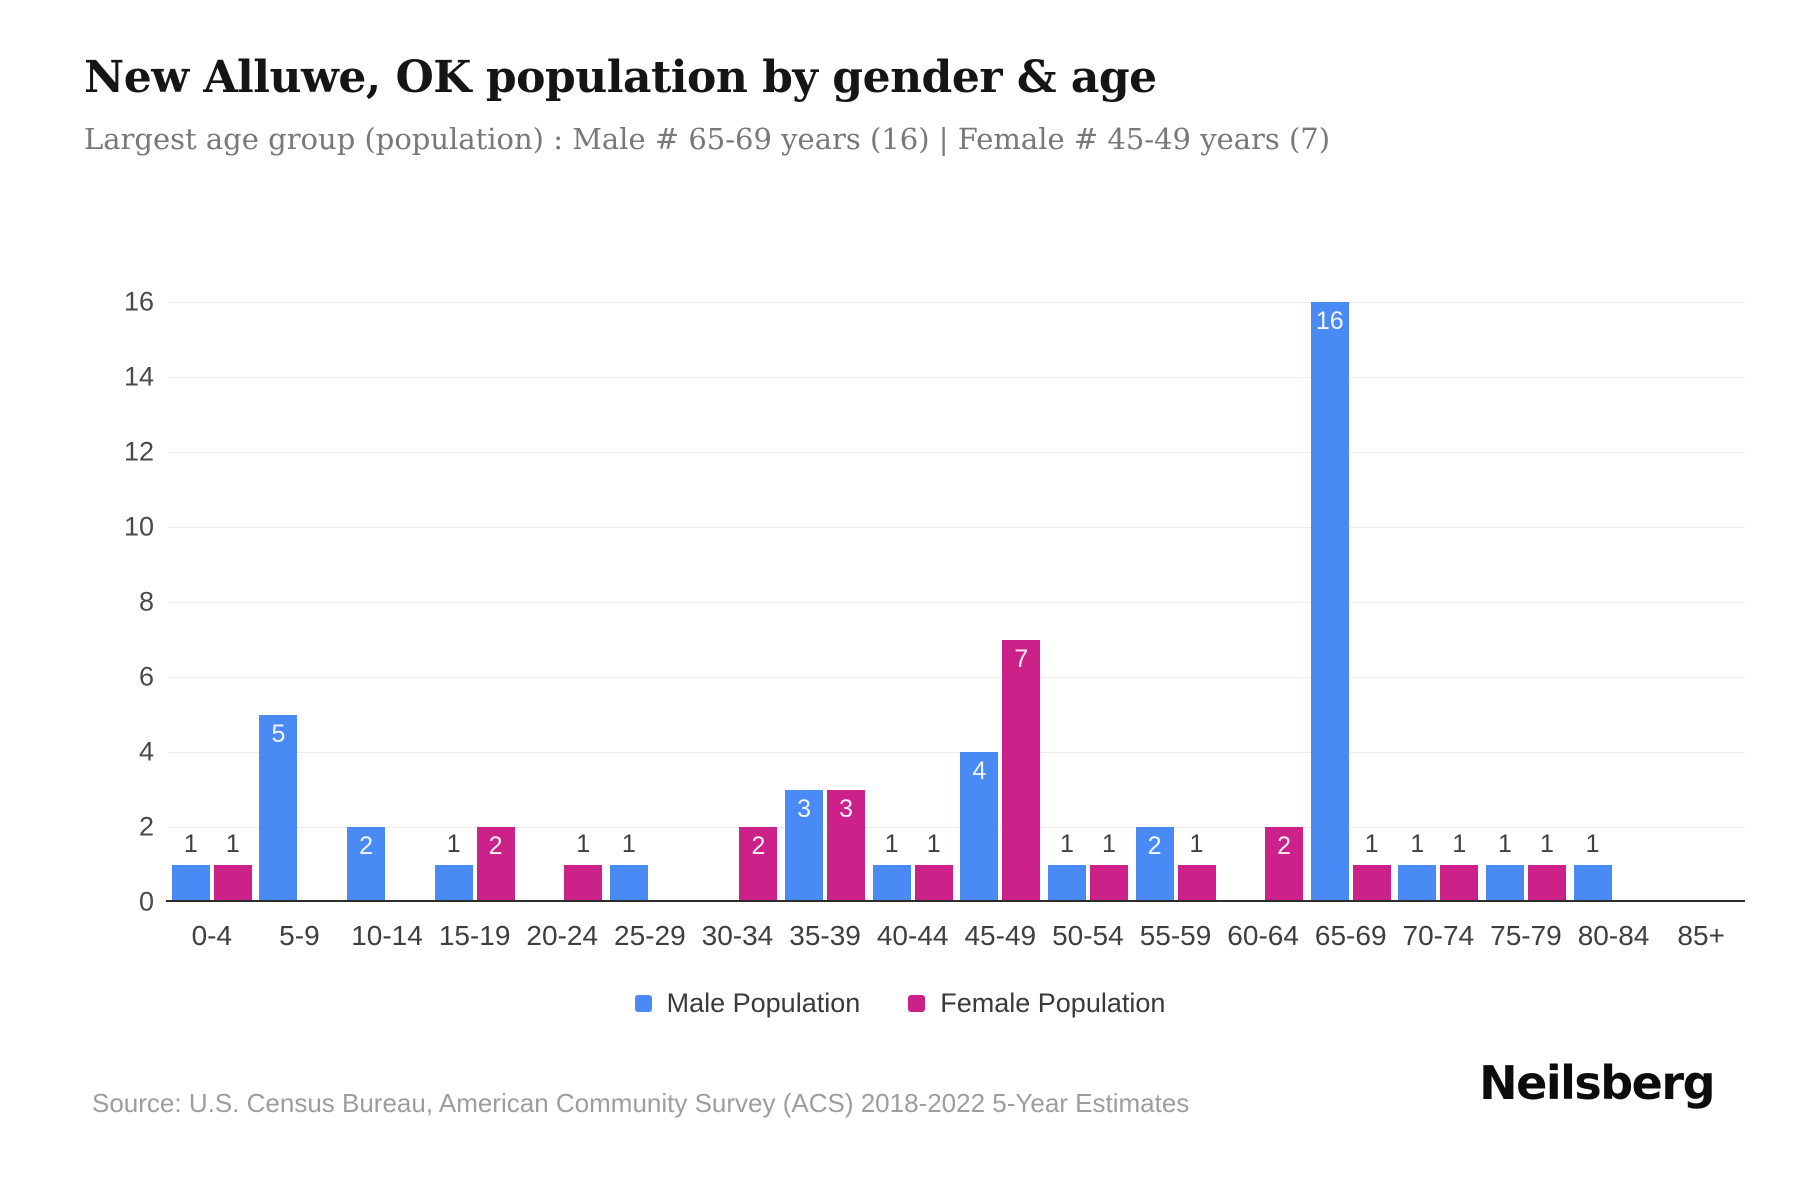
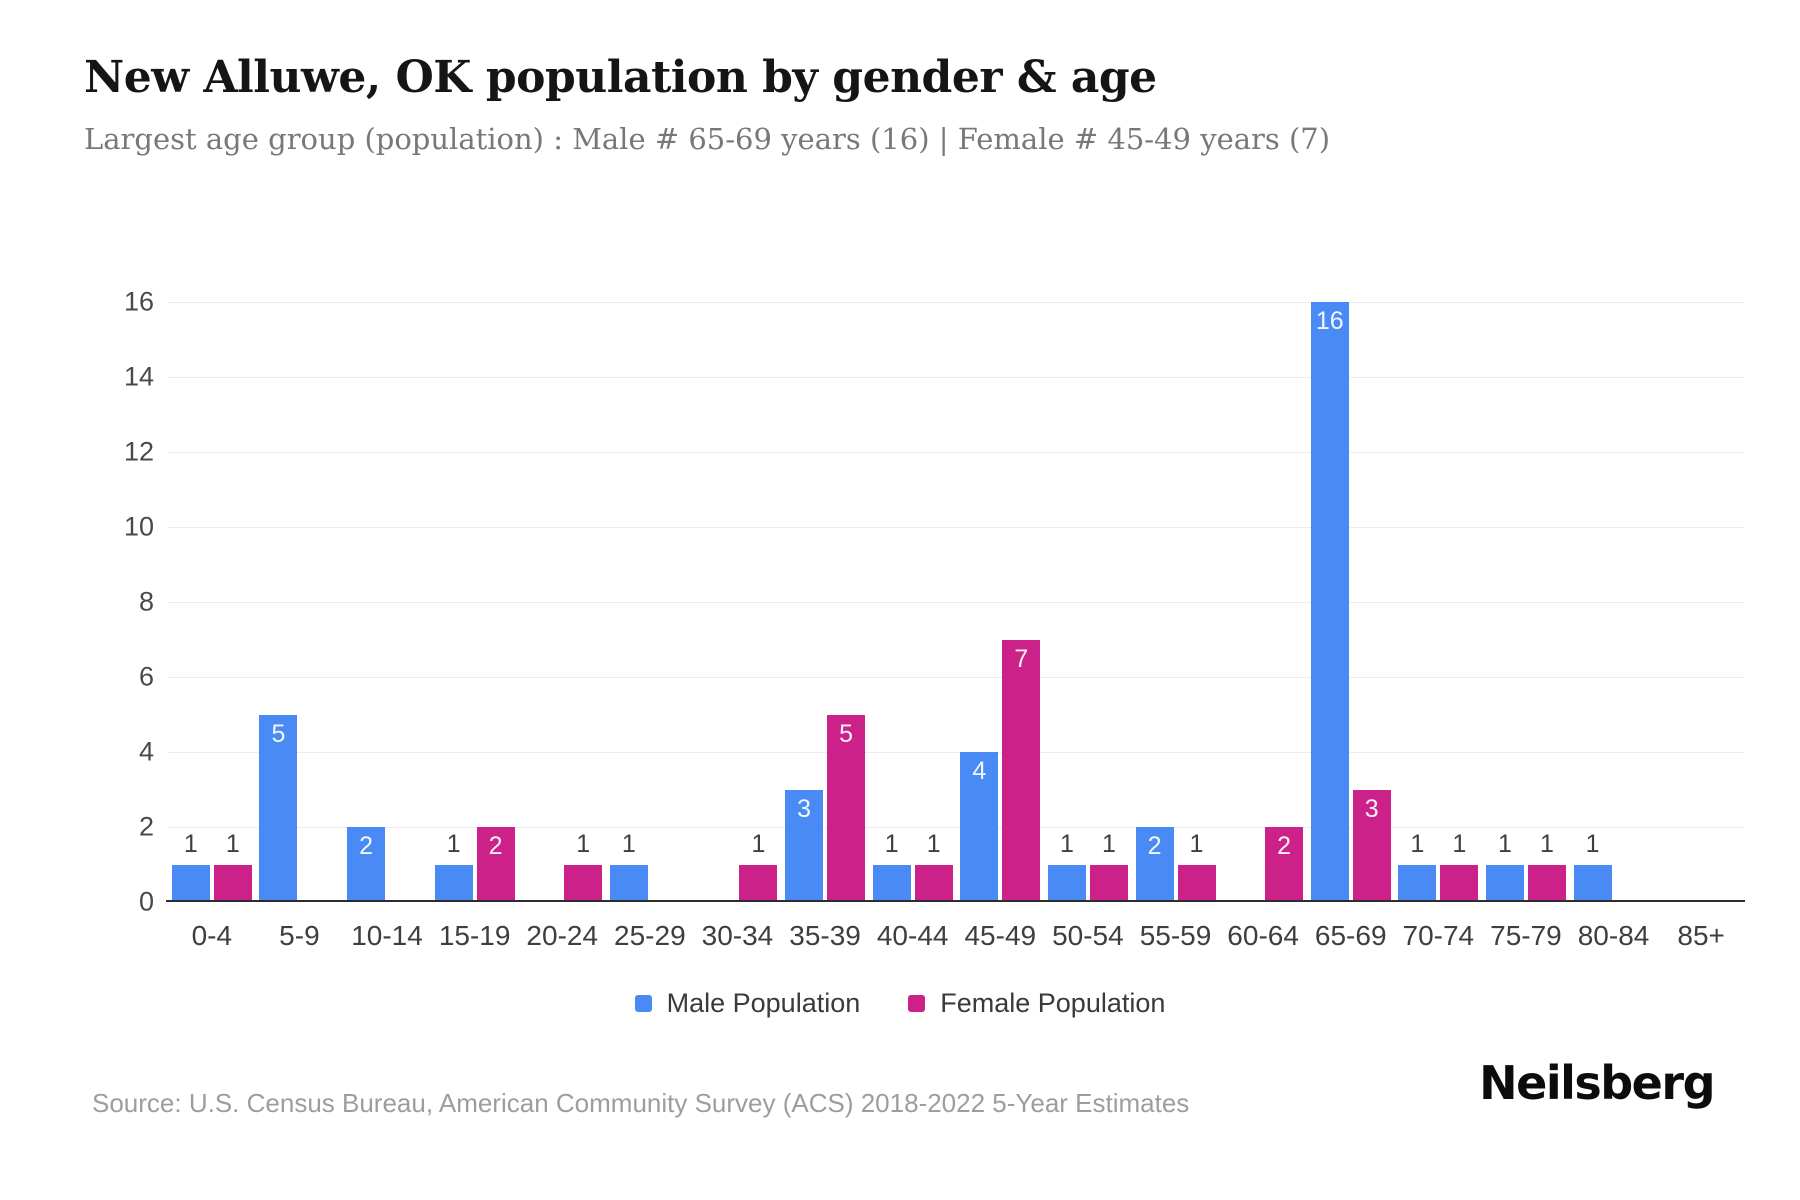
Female Population/30-34: 2 -> 1
Female Population/35-39: 3 -> 5
Female Population/65-69: 1 -> 3
